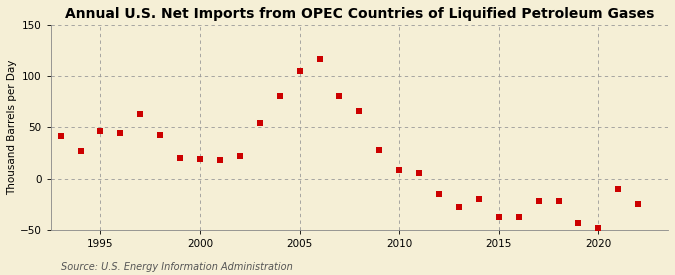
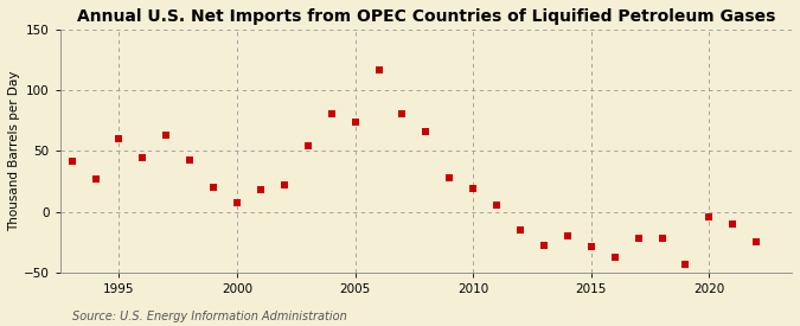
1995: 46 -> 60
2000: 19 -> 7
2005: 105 -> 74
2010: 8 -> 19
2015: -38 -> -29
2020: -48 -> -4
